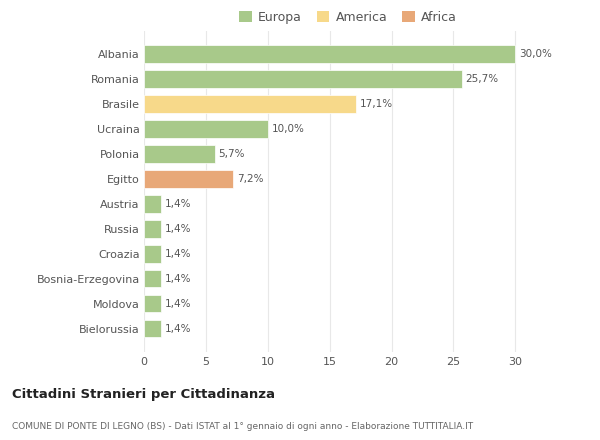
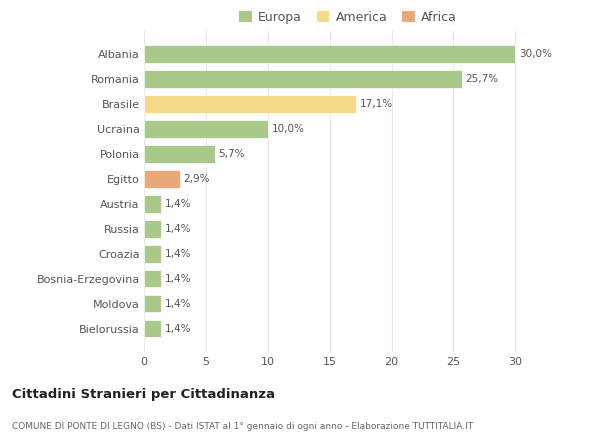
Egitto: 7,2% -> 2,9%
